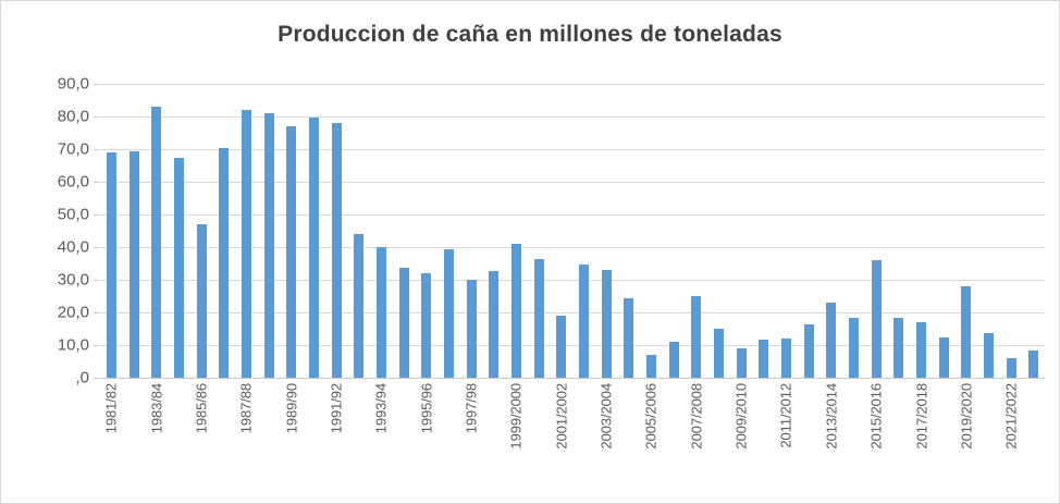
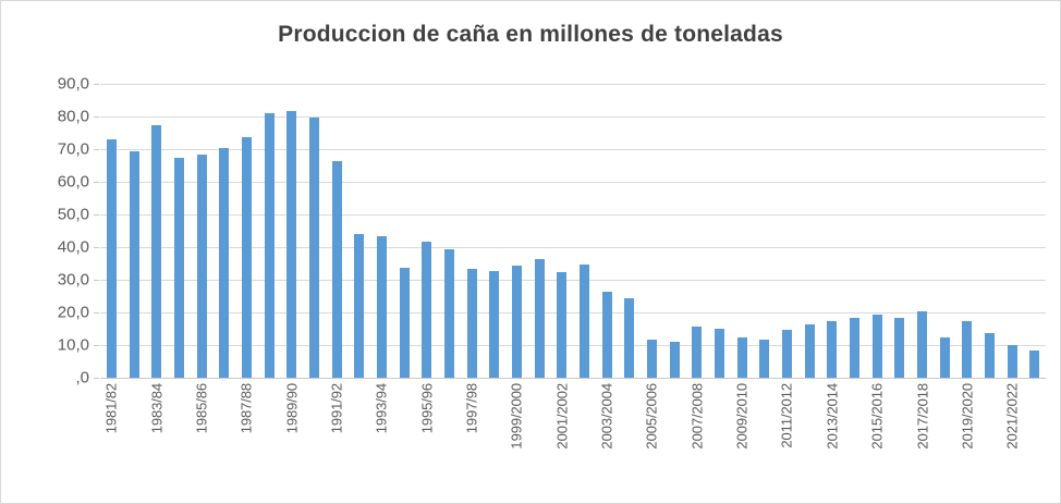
1981/82: 69 -> 73
1983/84: 83 -> 77
1985/86: 47 -> 68
1987/88: 82 -> 74
1989/90: 77 -> 82
1991/92: 78 -> 66
1993/94: 40 -> 43
1995/96: 32 -> 42
1997/98: 30 -> 33
1999/2000: 41 -> 34
2001/2002: 19 -> 32
2003/2004: 33 -> 26
2005/2006: 7 -> 12
2007/2008: 25 -> 16
2009/2010: 9 -> 12
2011/2012: 12 -> 15
2013/2014: 23 -> 17
2015/2016: 36 -> 19
2017/2018: 17 -> 20
2019/2020: 28 -> 17
2021/2022: 6 -> 10
